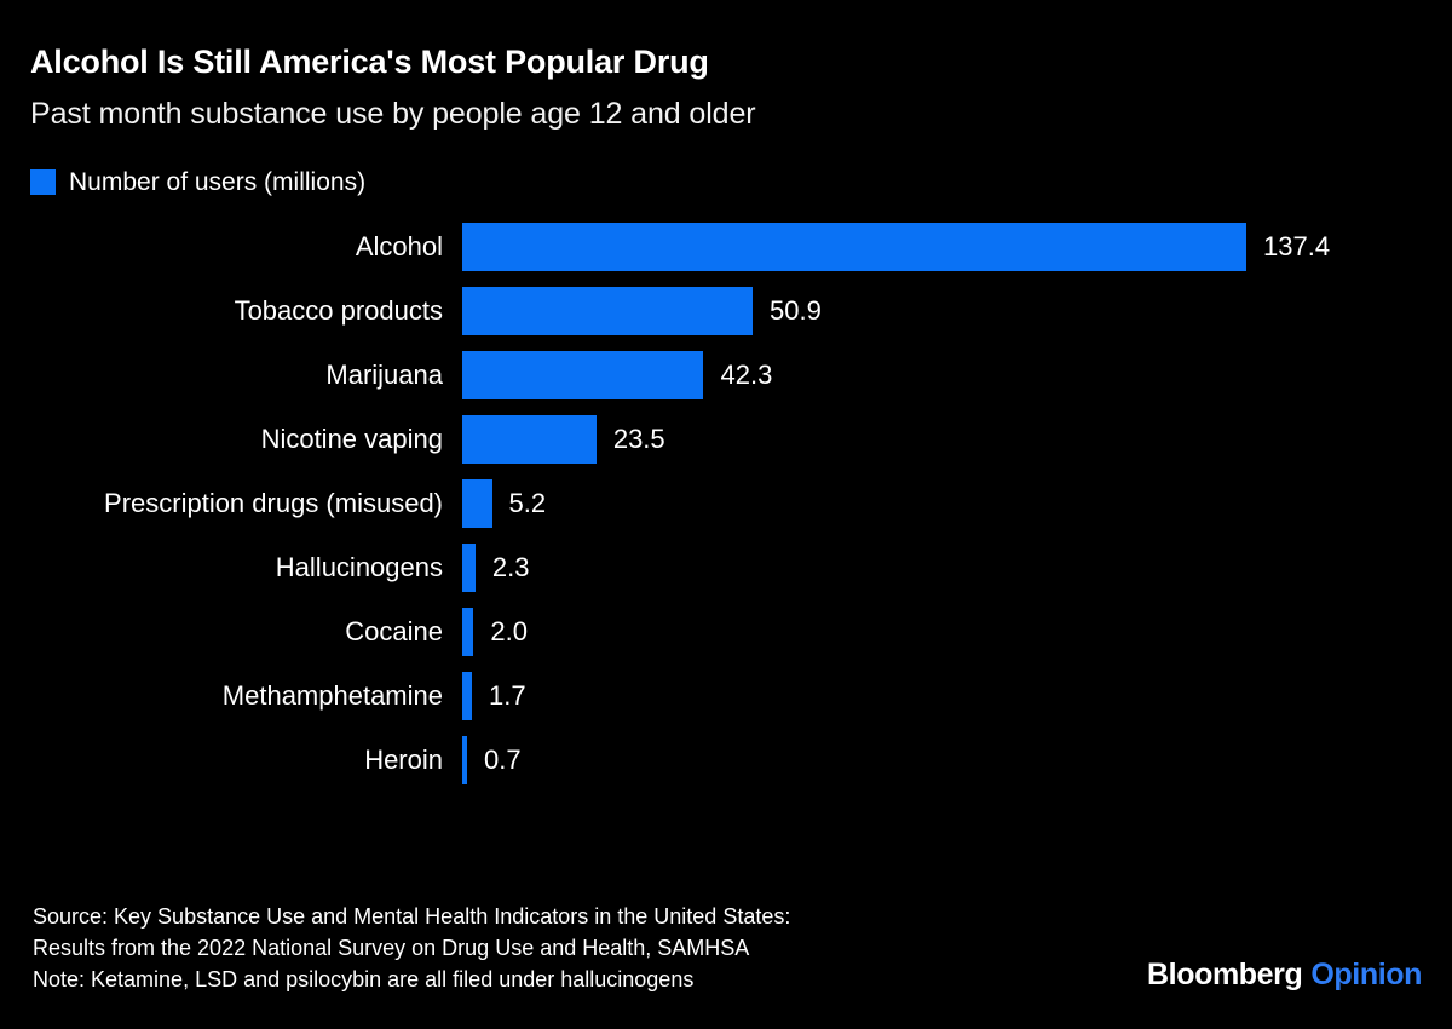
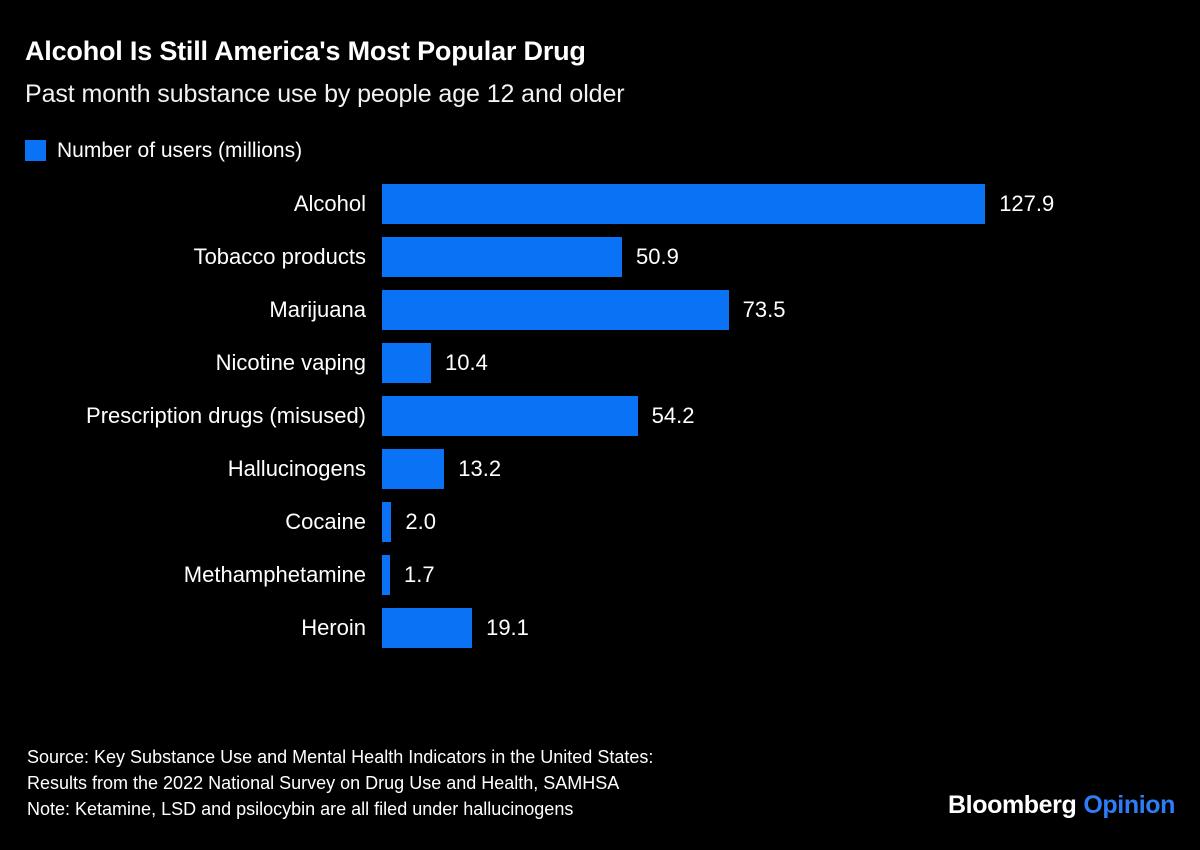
Alcohol: 137.4 -> 127.9
Marijuana: 42.3 -> 73.5
Nicotine vaping: 23.5 -> 10.4
Prescription drugs (misused): 5.2 -> 54.2
Hallucinogens: 2.3 -> 13.2
Heroin: 0.7 -> 19.1
